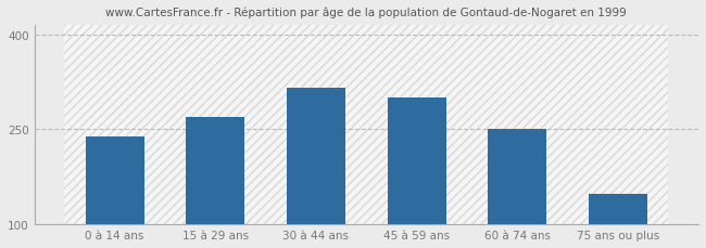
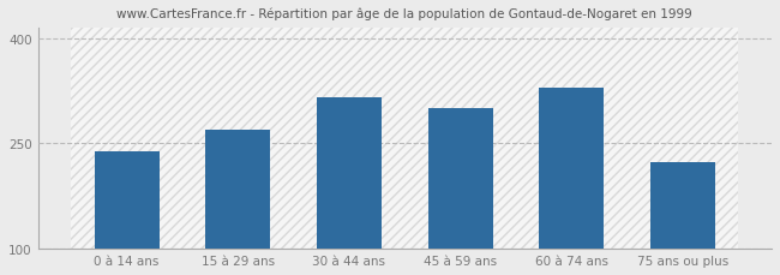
60 à 74 ans: 251 -> 330
75 ans ou plus: 148 -> 224
